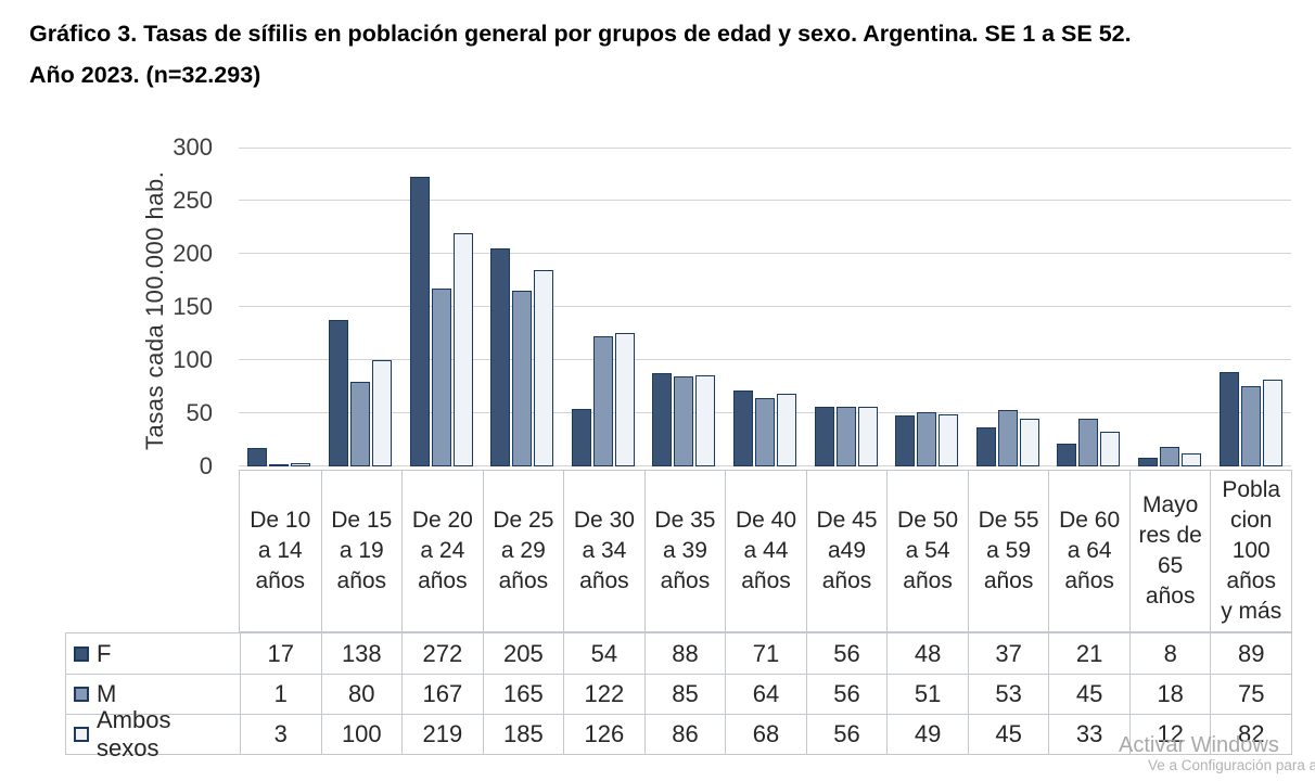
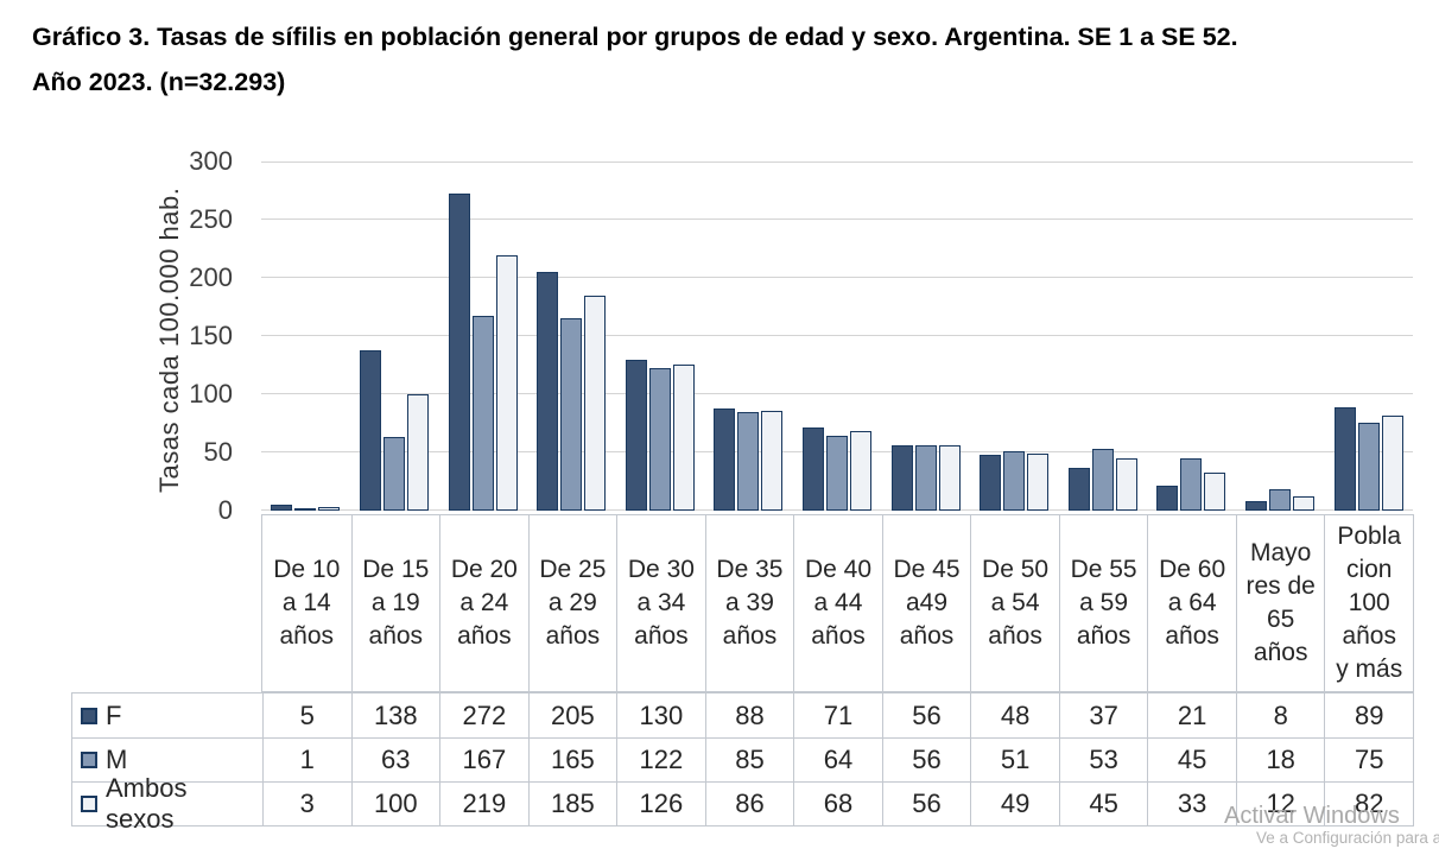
F/De 10 a 14 años: 17 -> 5
M/De 15 a 19 años: 80 -> 63
F/De 30 a 34 años: 54 -> 130
